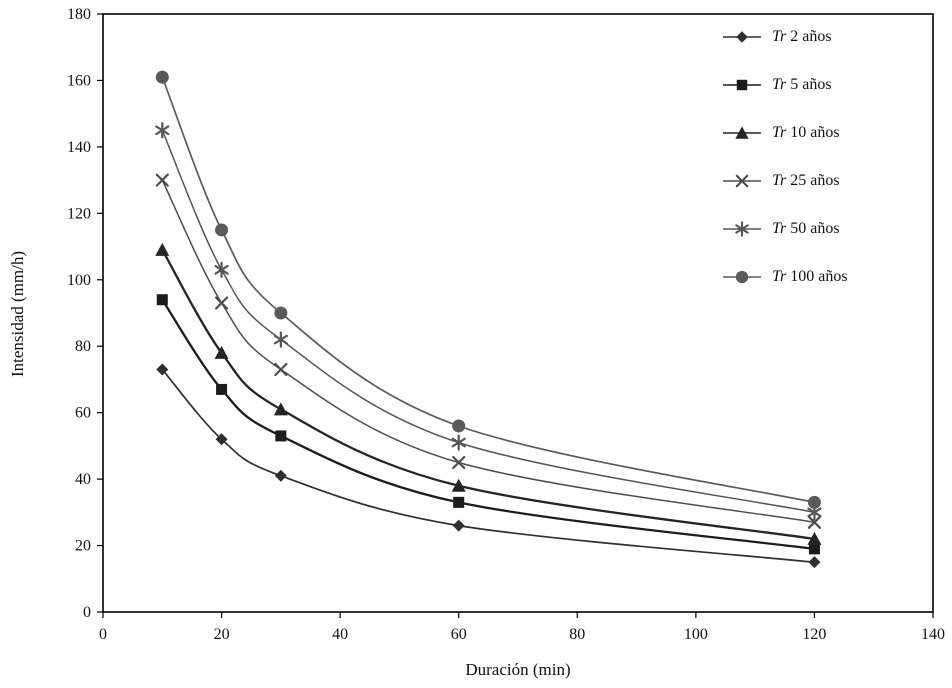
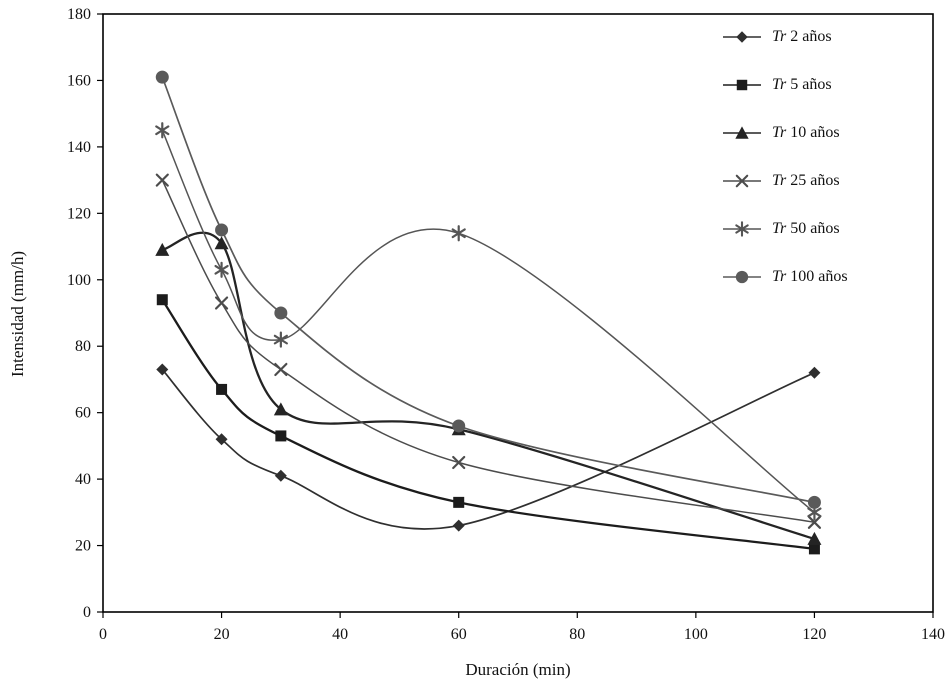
Tr 10 años/20: 78 -> 111
Tr 10 años/60: 38 -> 55
Tr 50 años/60: 51 -> 114
Tr 2 años/120: 15 -> 72
